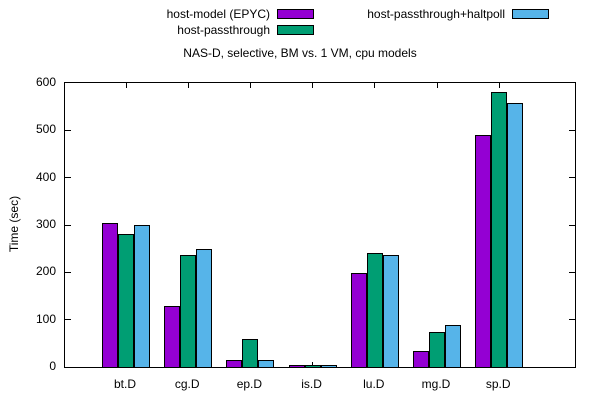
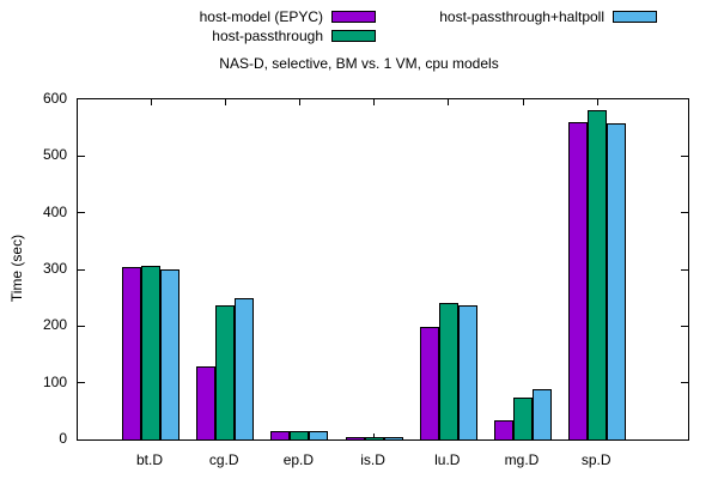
host-passthrough/bt.D: 280 -> 310
host-passthrough/ep.D: 60 -> 20
host-model (EPYC)/sp.D: 490 -> 560
